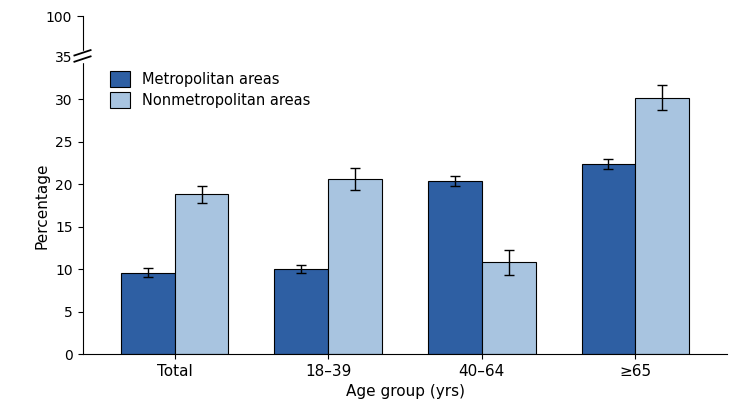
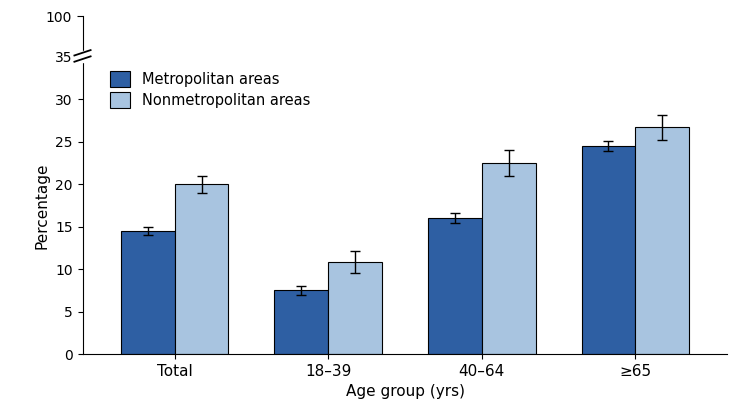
Metropolitan areas/Total: 9.6 -> 14.5
Nonmetropolitan areas/Total: 18.8 -> 20.0
Metropolitan areas/18–39: 10.0 -> 7.5
Nonmetropolitan areas/18–39: 20.6 -> 10.8
Metropolitan areas/40–64: 20.4 -> 16.0
Nonmetropolitan areas/40–64: 10.8 -> 22.5
Metropolitan areas/≥65: 22.4 -> 24.5
Nonmetropolitan areas/≥65: 30.2 -> 26.7
